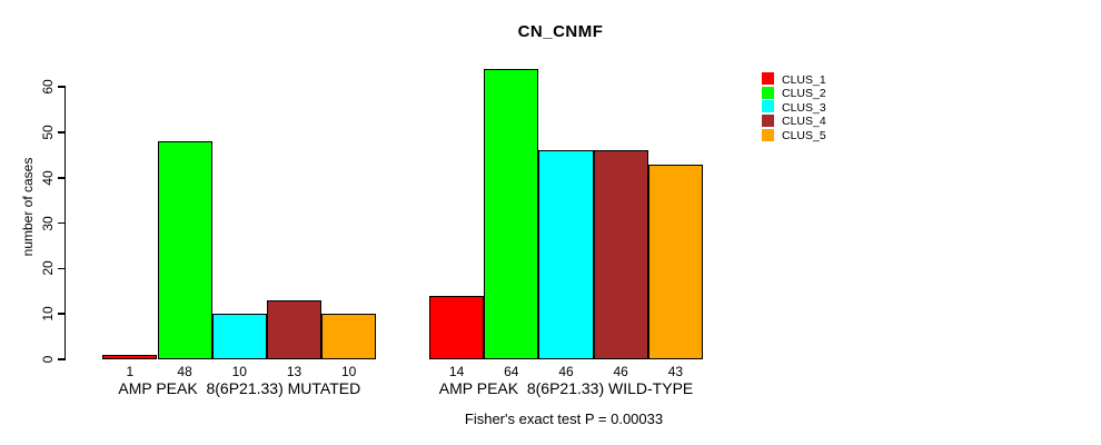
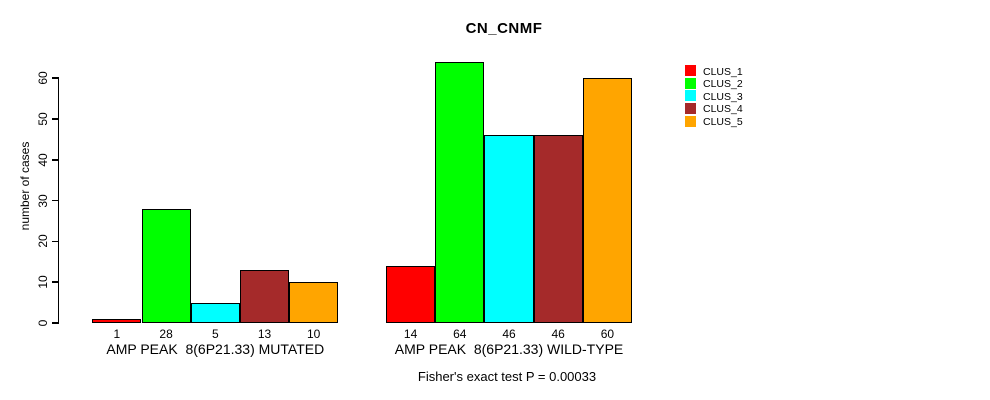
CLUS_2/AMP PEAK 8(6P21.33) MUTATED: 48 -> 28
CLUS_3/AMP PEAK 8(6P21.33) MUTATED: 10 -> 5
CLUS_5/AMP PEAK 8(6P21.33) WILD-TYPE: 43 -> 60
